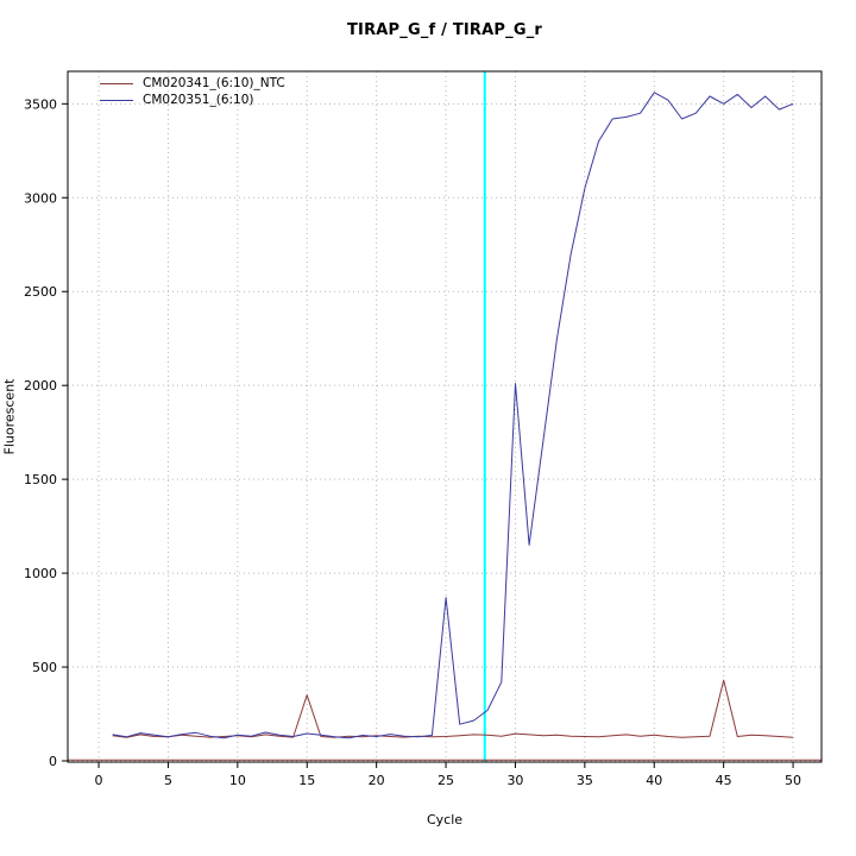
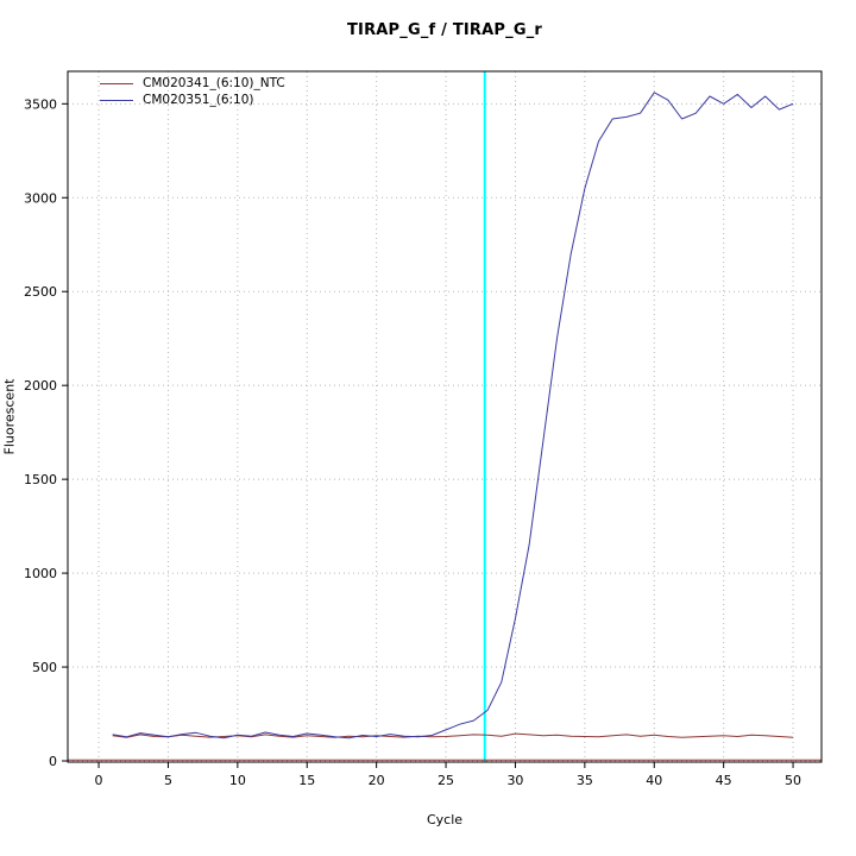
CM020341_(6:10)_NTC/15: 350 -> 140
CM020351_(6:10)/25: 870 -> 160
CM020351_(6:10)/30: 2010 -> 760
CM020341_(6:10)_NTC/45: 430 -> 140
